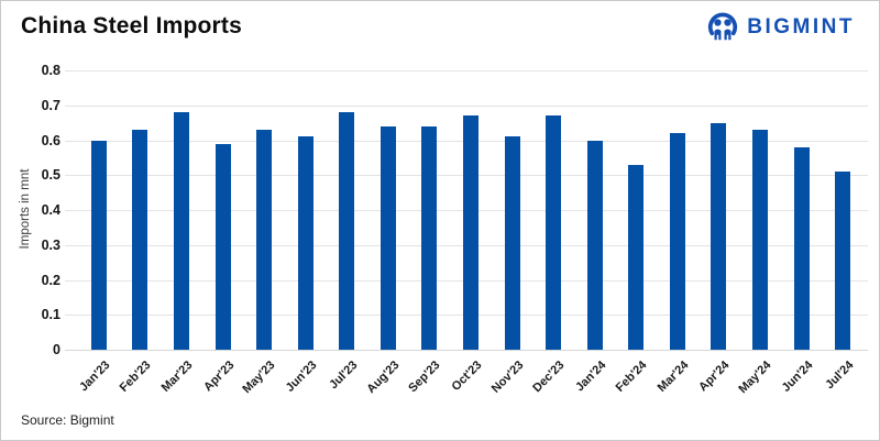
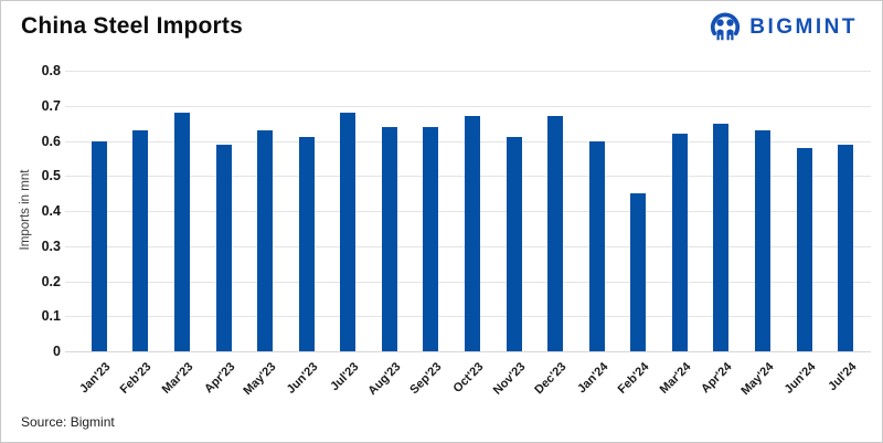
Feb'24: 0.53 -> 0.45
Jul'24: 0.51 -> 0.59
